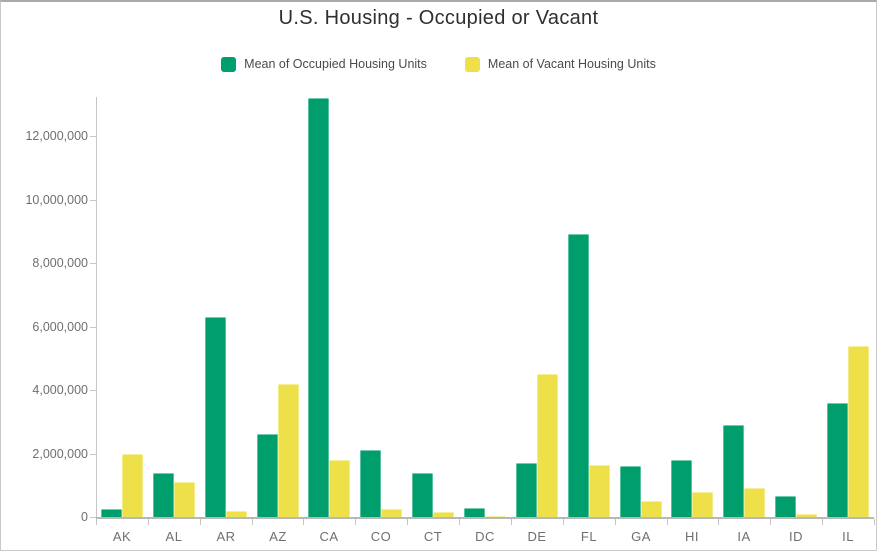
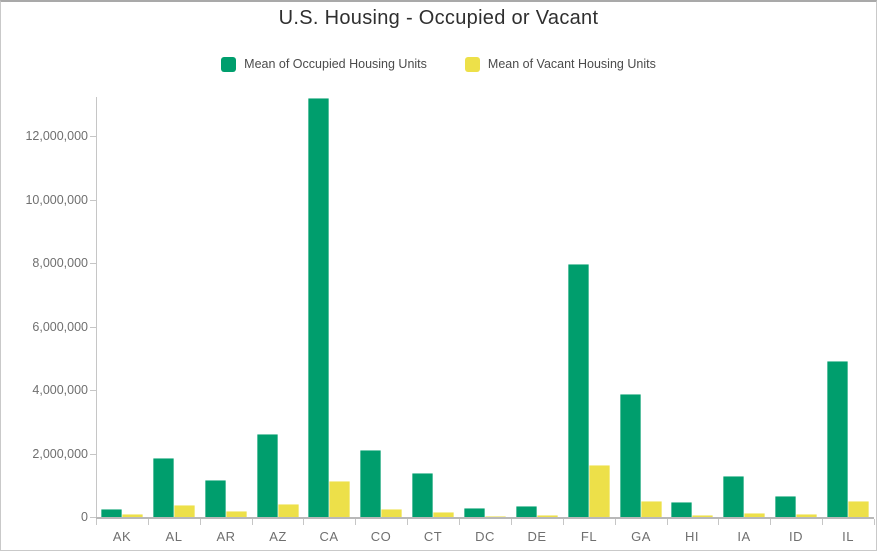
Mean of Vacant Housing Units/AK: 2000000 -> 100000
Mean of Occupied Housing Units/AL: 1400000 -> 1900000
Mean of Vacant Housing Units/AL: 1100000 -> 400000
Mean of Occupied Housing Units/AR: 6300000 -> 1200000
Mean of Vacant Housing Units/AZ: 4200000 -> 400000
Mean of Vacant Housing Units/CA: 1800000 -> 1100000
Mean of Occupied Housing Units/DE: 1700000 -> 400000
Mean of Vacant Housing Units/DE: 4500000 -> 100000
Mean of Occupied Housing Units/FL: 8900000 -> 8000000
Mean of Occupied Housing Units/GA: 1600000 -> 3900000
Mean of Occupied Housing Units/HI: 1800000 -> 500000
Mean of Vacant Housing Units/HI: 800000 -> 100000
Mean of Occupied Housing Units/IA: 2900000 -> 1300000
Mean of Vacant Housing Units/IA: 900000 -> 100000
Mean of Occupied Housing Units/IL: 3600000 -> 4900000
Mean of Vacant Housing Units/IL: 5400000 -> 500000
